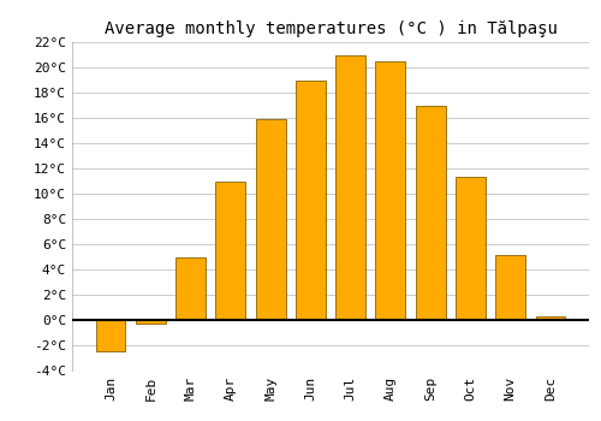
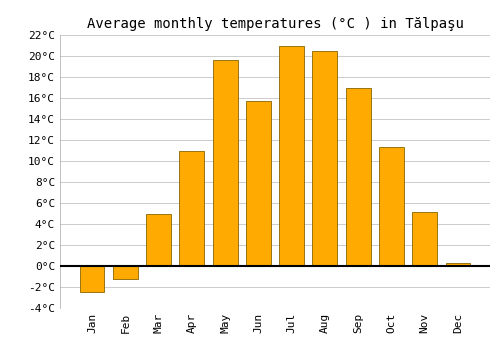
Feb: -0.3°C -> -1.2°C
May: 15.9°C -> 19.6°C
Jun: 19.0°C -> 15.7°C
